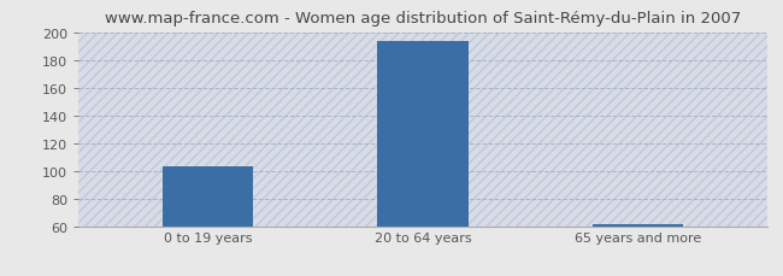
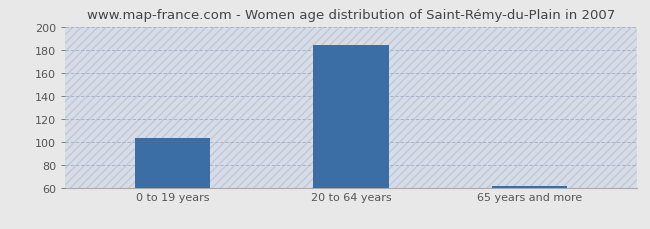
20 to 64 years: 194 -> 184
